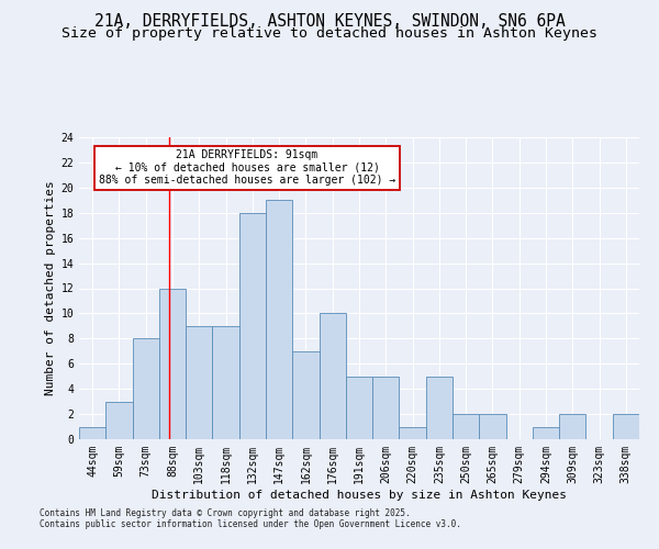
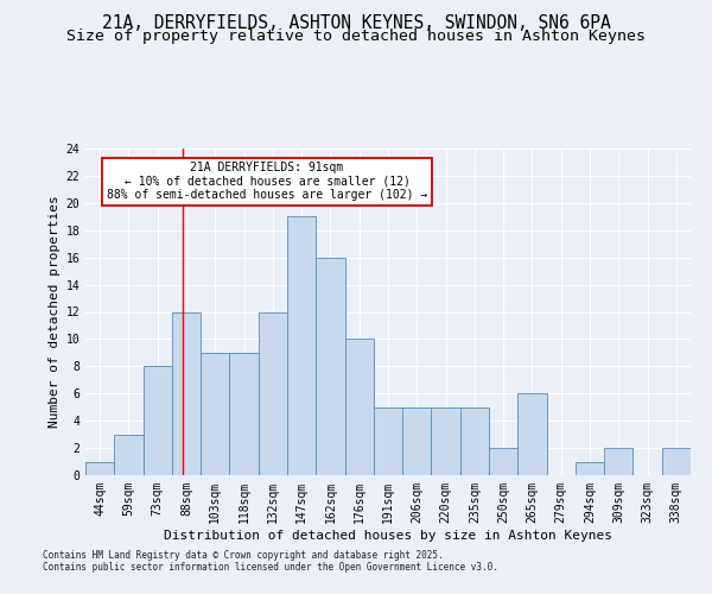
132sqm: 18 -> 12
162sqm: 7 -> 16
220sqm: 1 -> 5
265sqm: 2 -> 6
